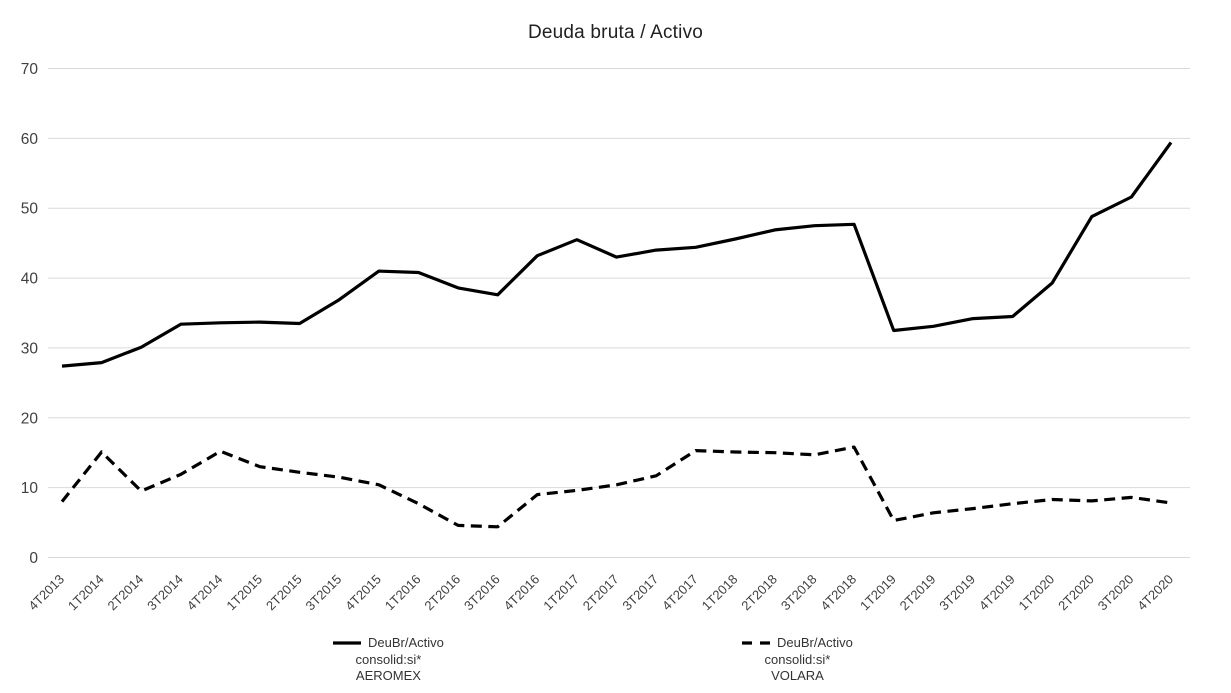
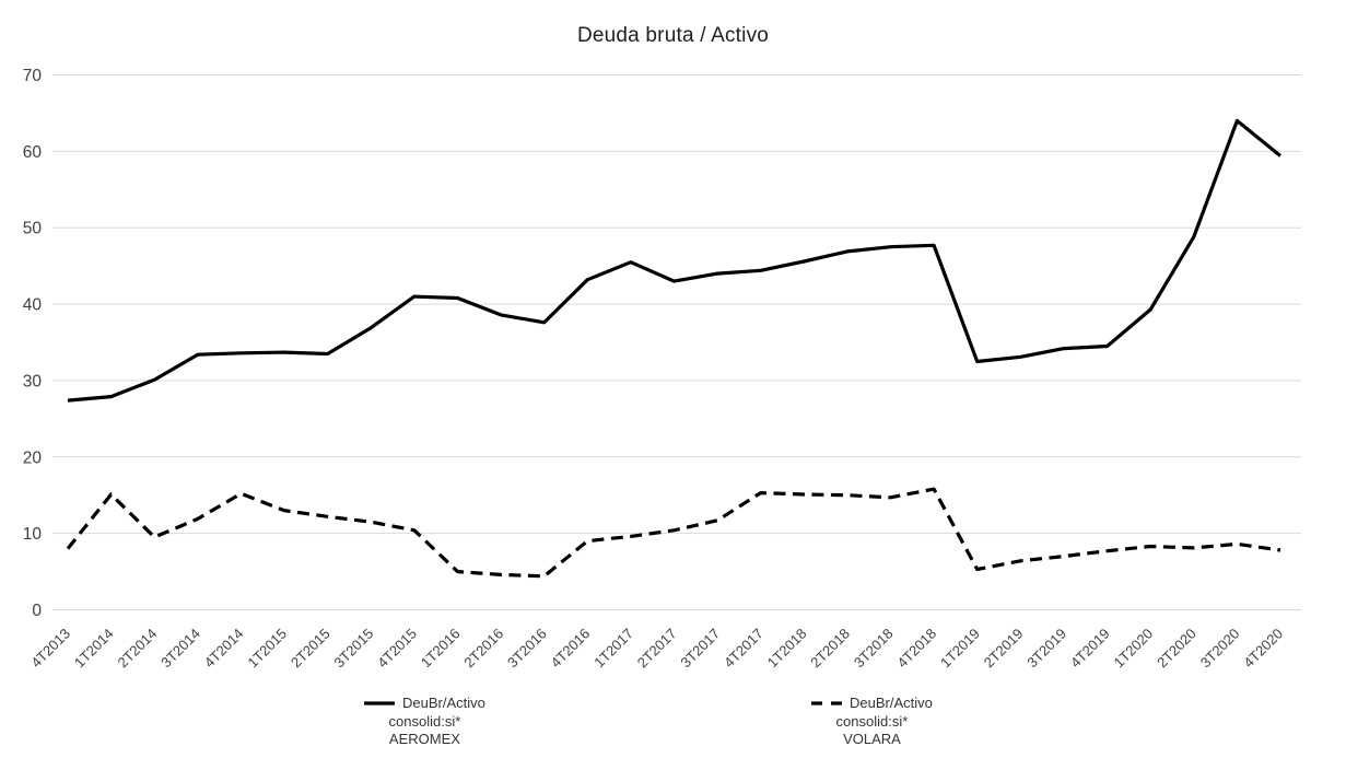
DeuBr/Activo consolid:si* VOLARA/1T2016: 8 -> 5
DeuBr/Activo consolid:si* AEROMEX/3T2020: 52 -> 64
